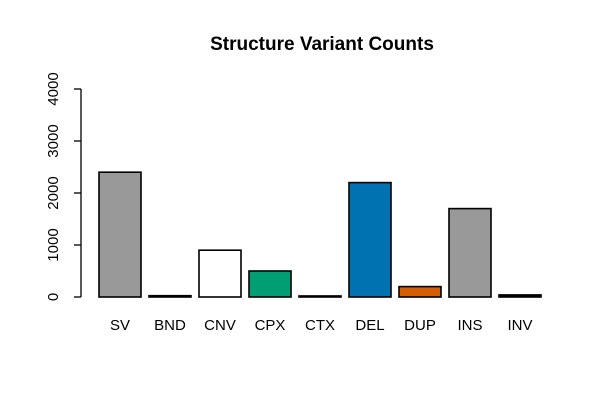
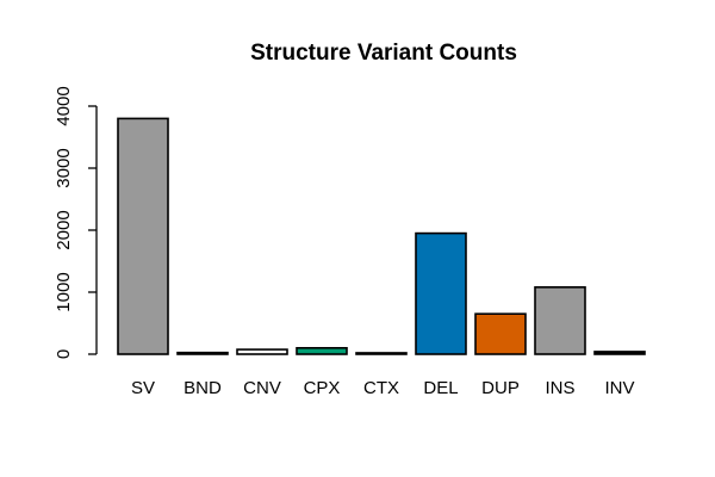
SV: 2400 -> 3800
CNV: 900 -> 100
CPX: 500 -> 100
DEL: 2200 -> 2000
DUP: 200 -> 600
INS: 1700 -> 1100
